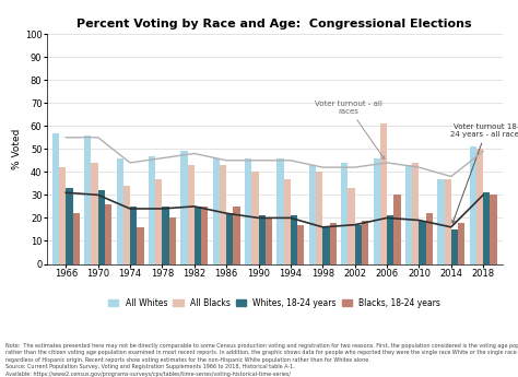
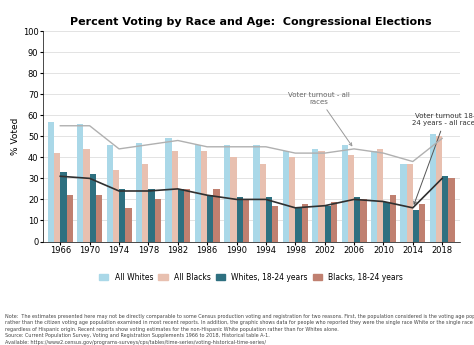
Blacks, 18-24 years/1970: 26 -> 22
All Blacks/2002: 33 -> 43
All Blacks/2006: 61 -> 41
Blacks, 18-24 years/2006: 30 -> 20
